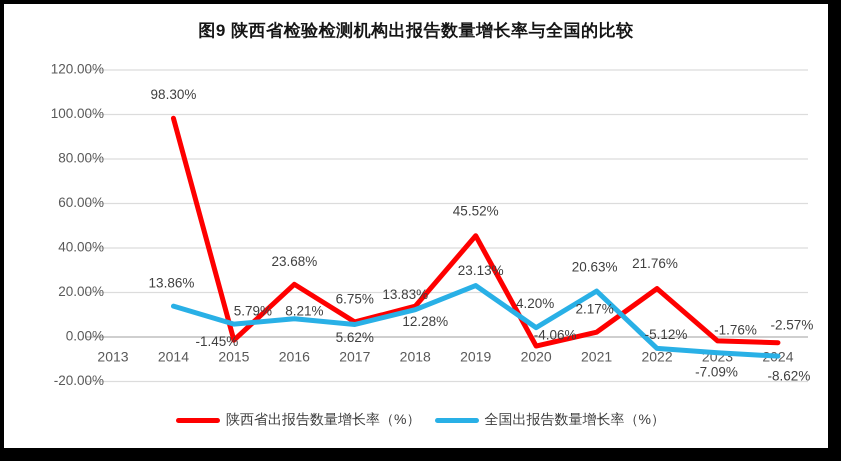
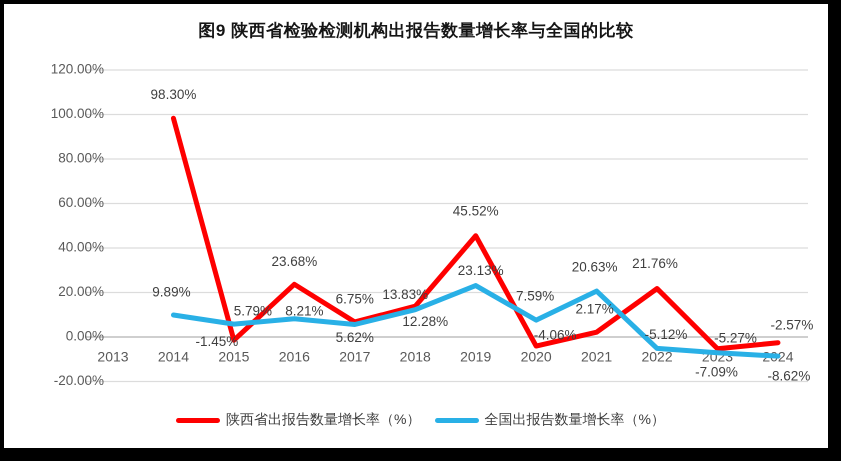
全国出报告数量增长率（%）/2014: 13.86% -> 9.89%
全国出报告数量增长率（%）/2020: 4.20% -> 7.59%
陕西省出报告数量增长率（%）/2023: -1.76% -> -5.27%
